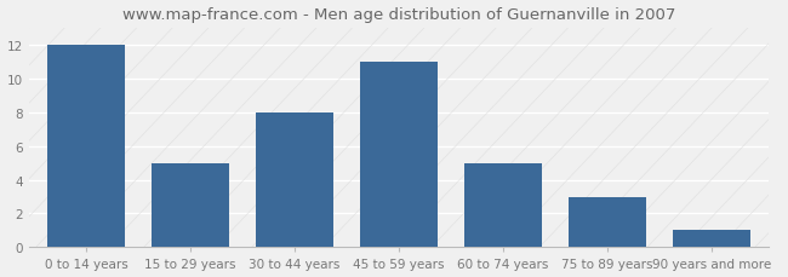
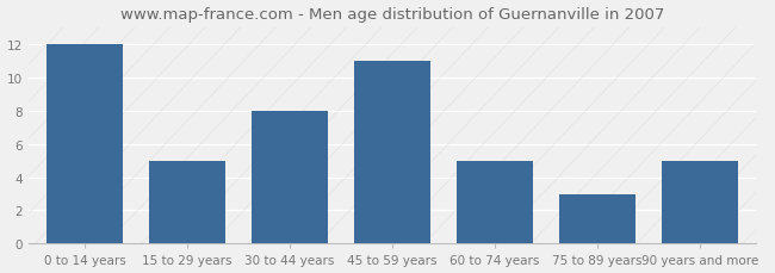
90 years and more: 1 -> 5
